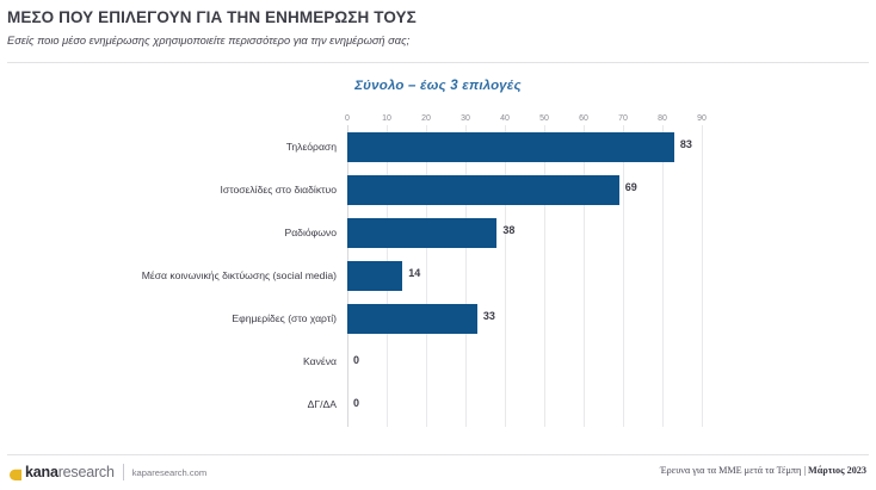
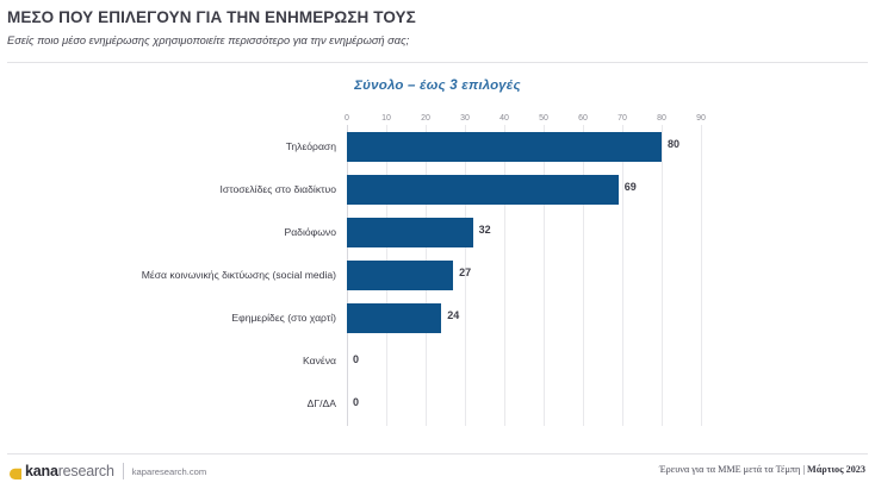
Τηλεόραση: 83 -> 80
Ραδιόφωνο: 38 -> 32
Μέσα κοινωνικής δικτύωσης (social media): 14 -> 27
Εφημερίδες (στο χαρτί): 33 -> 24
